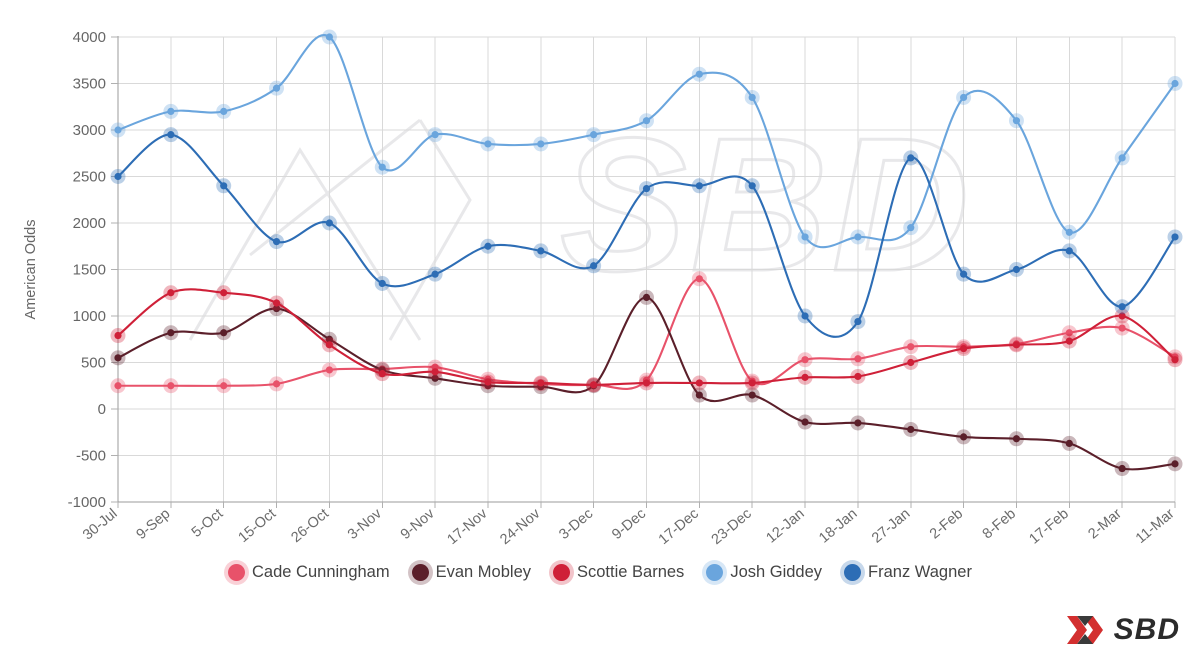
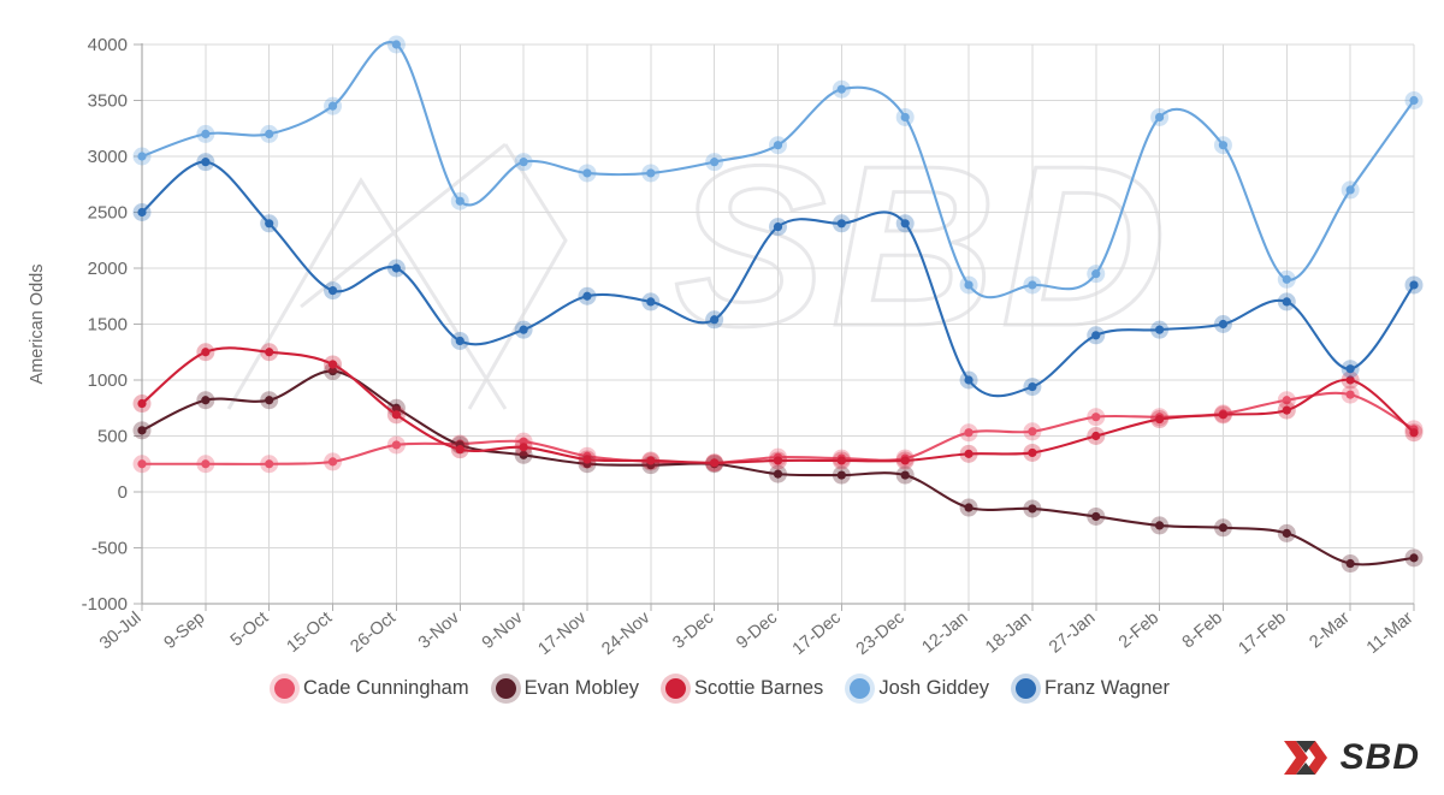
Evan Mobley/9-Dec: 1200 -> 200
Cade Cunningham/17-Dec: 1400 -> 300
Franz Wagner/27-Jan: 2700 -> 1400
